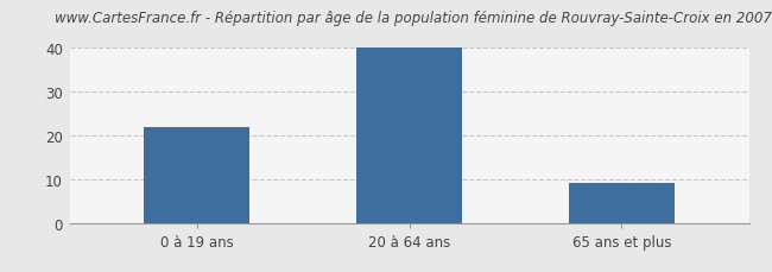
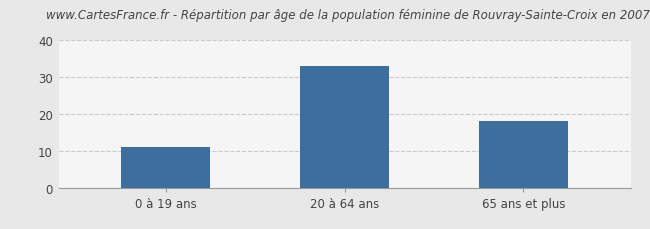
0 à 19 ans: 22 -> 11
20 à 64 ans: 40 -> 33
65 ans et plus: 9 -> 18
